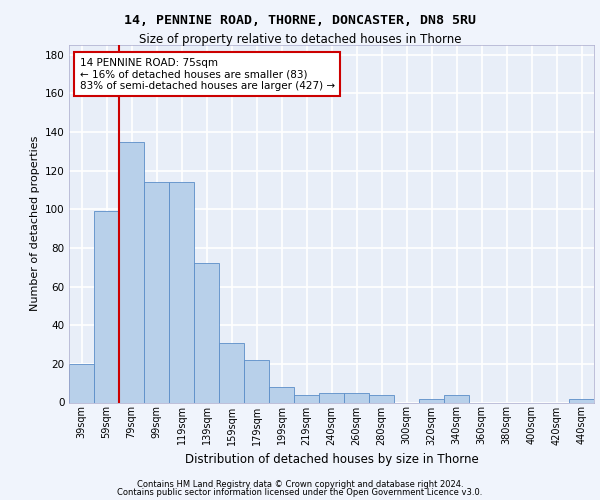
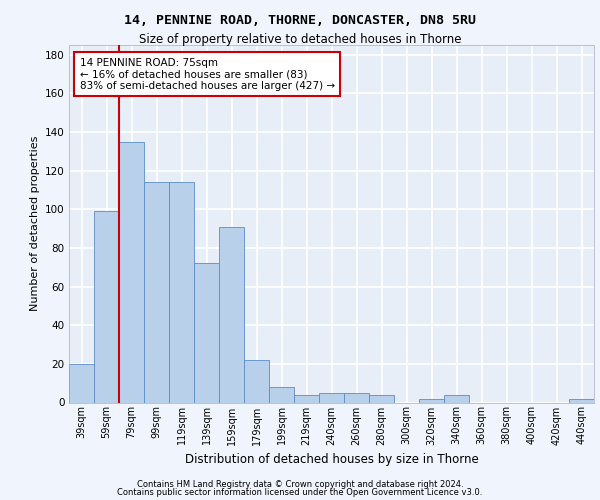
159sqm: 31 -> 91
